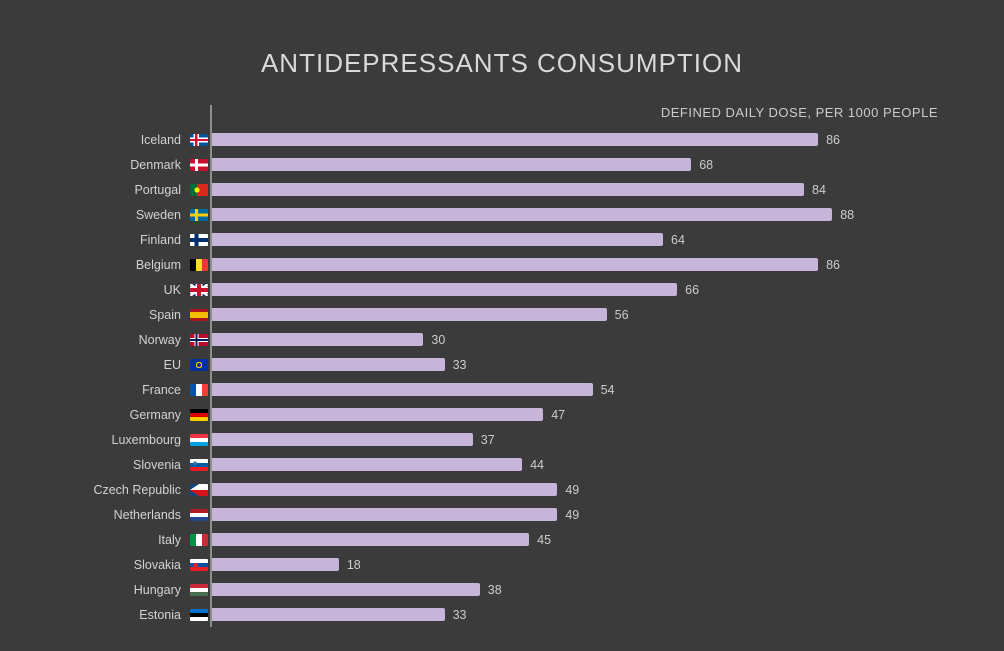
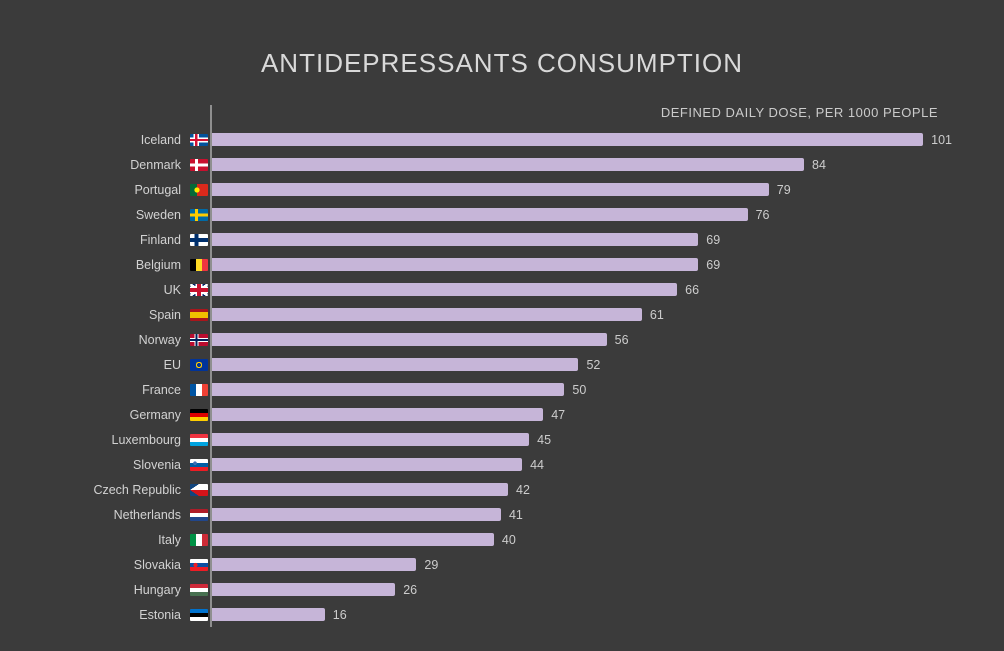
Iceland: 86 -> 101
Denmark: 68 -> 84
Portugal: 84 -> 79
Sweden: 88 -> 76
Finland: 64 -> 69
Belgium: 86 -> 69
Spain: 56 -> 61
Norway: 30 -> 56
EU: 33 -> 52
France: 54 -> 50
Luxembourg: 37 -> 45
Czech Republic: 49 -> 42
Netherlands: 49 -> 41
Italy: 45 -> 40
Slovakia: 18 -> 29
Hungary: 38 -> 26
Estonia: 33 -> 16
